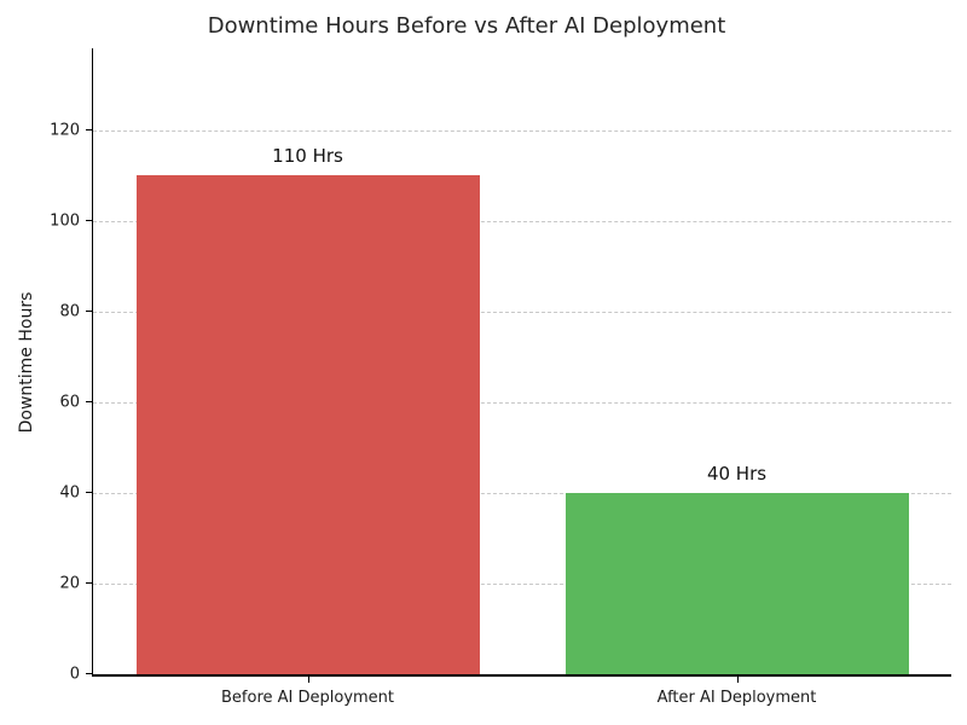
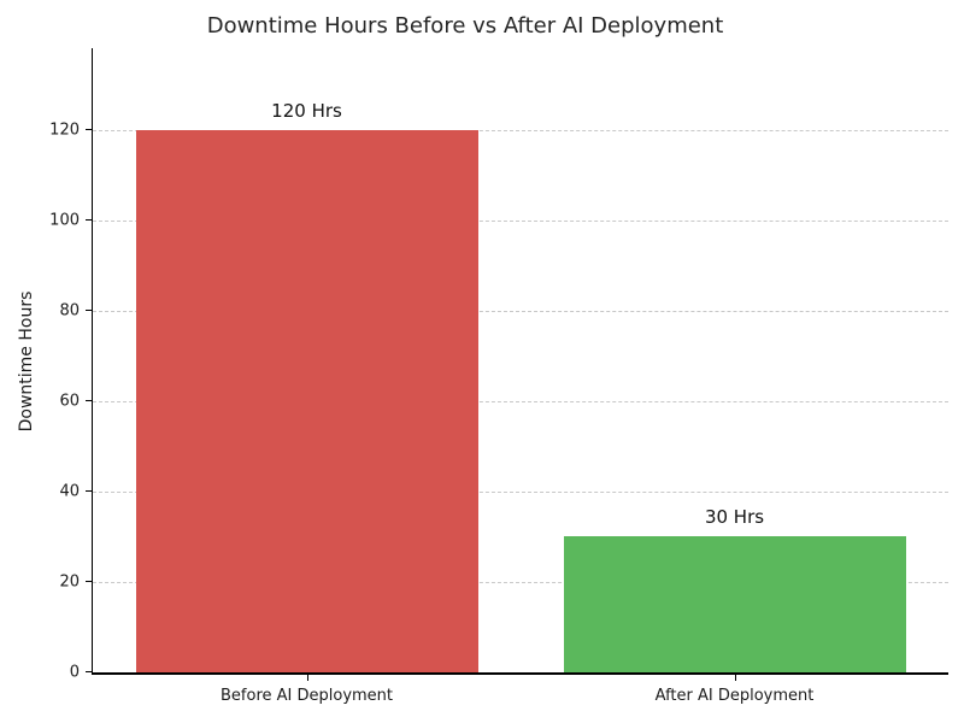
Before AI Deployment: 110 -> 120
After AI Deployment: 40 -> 30
